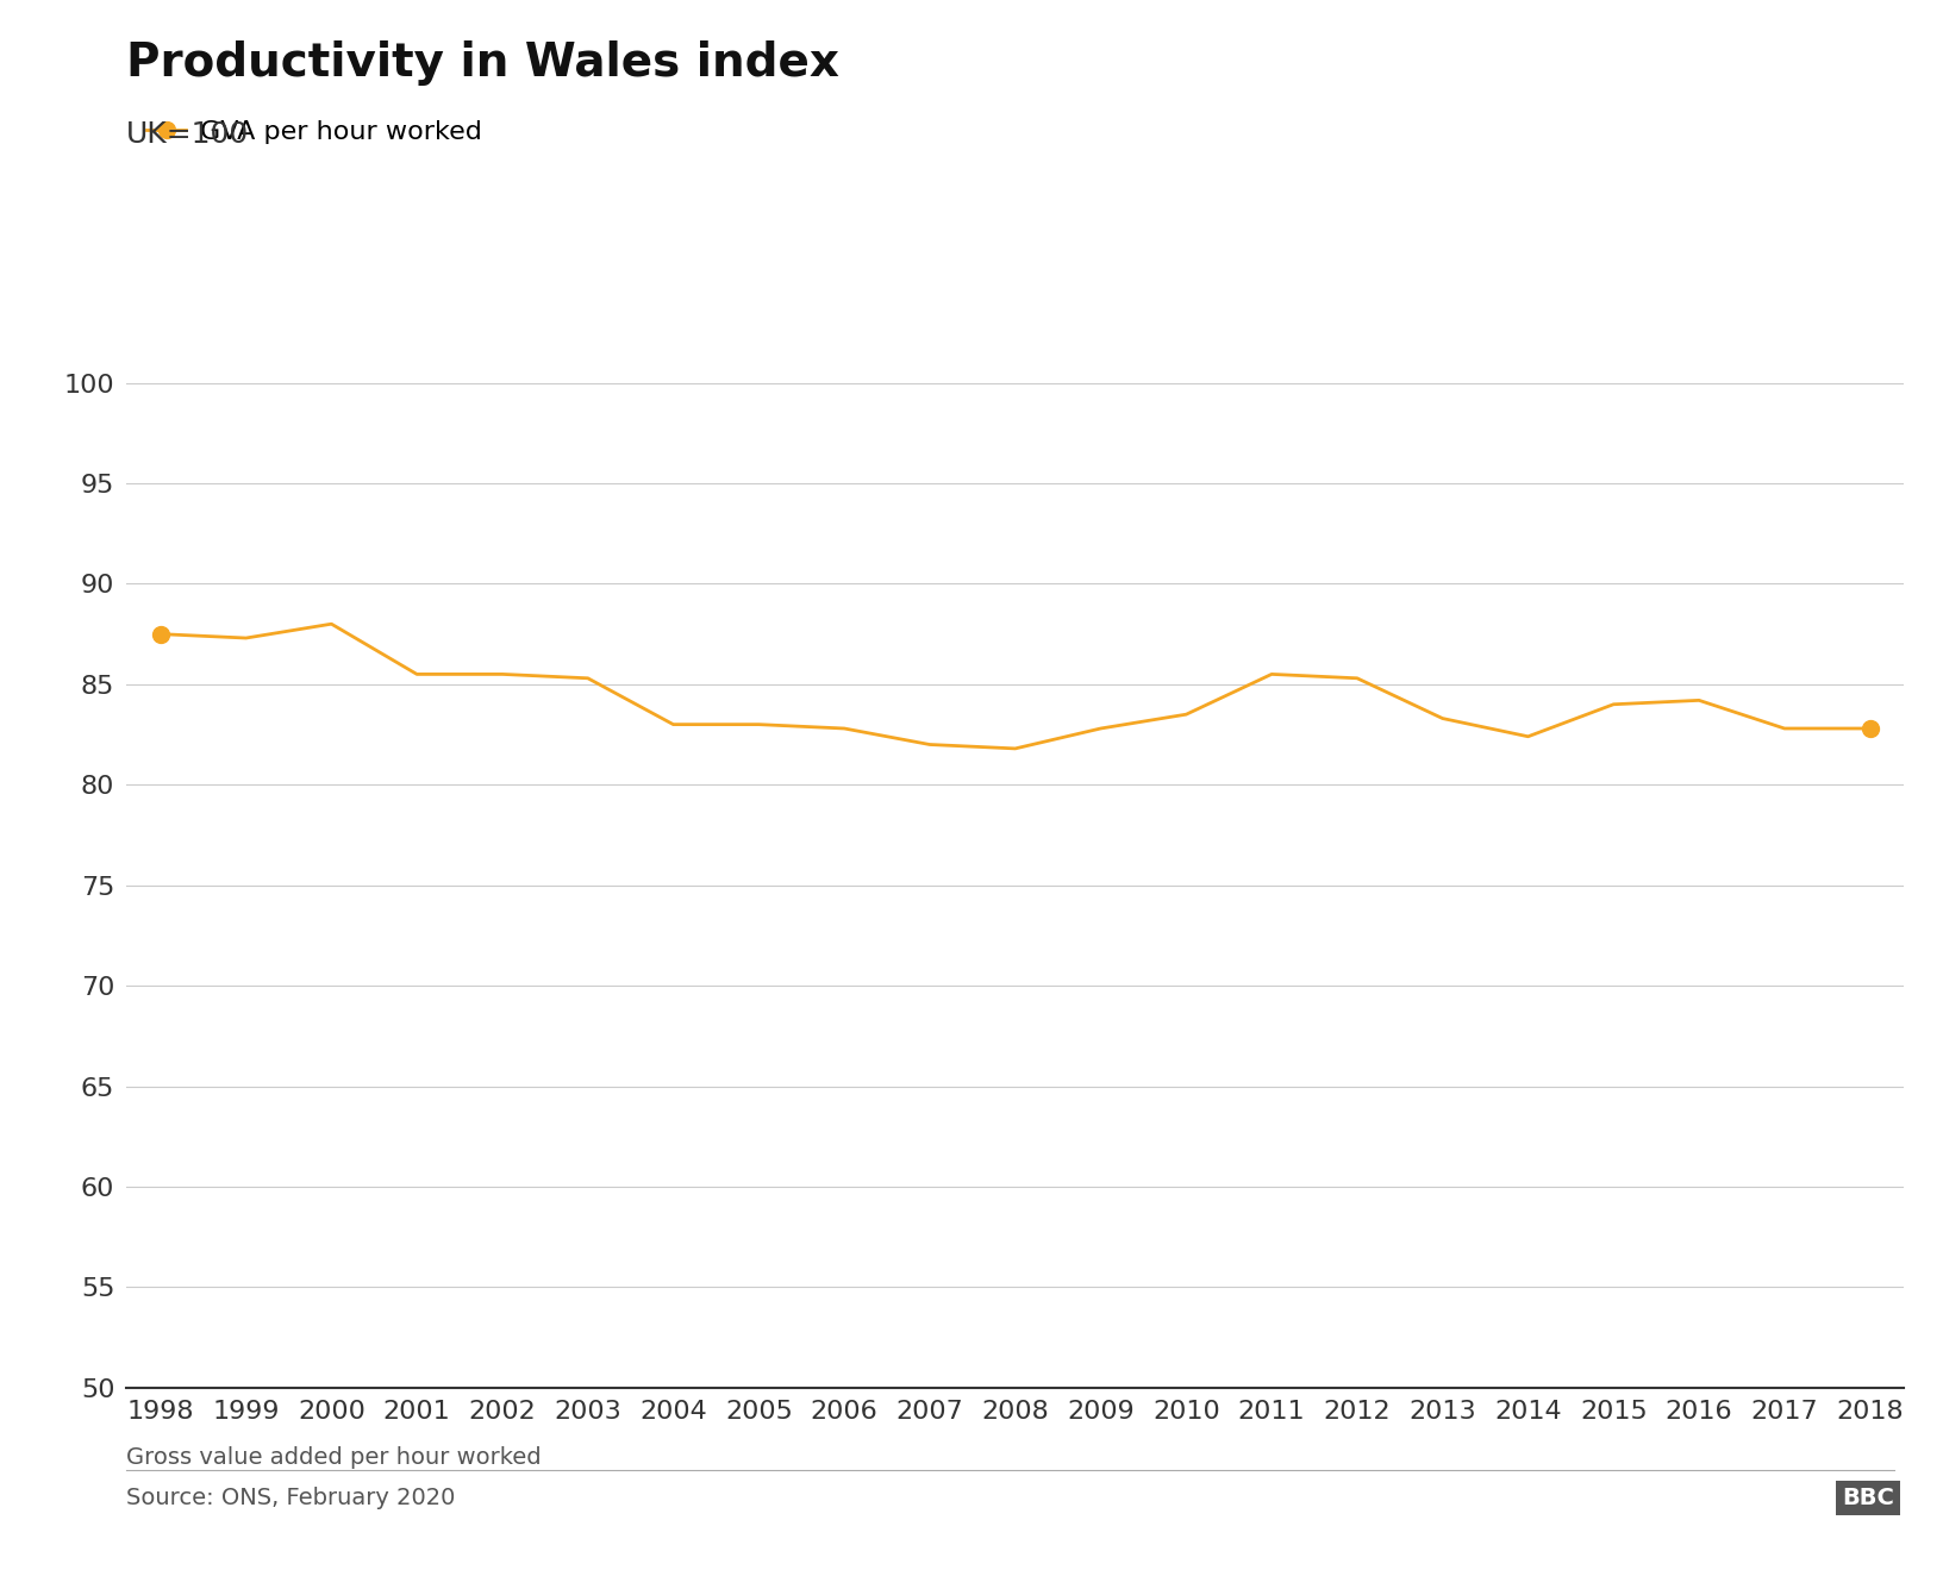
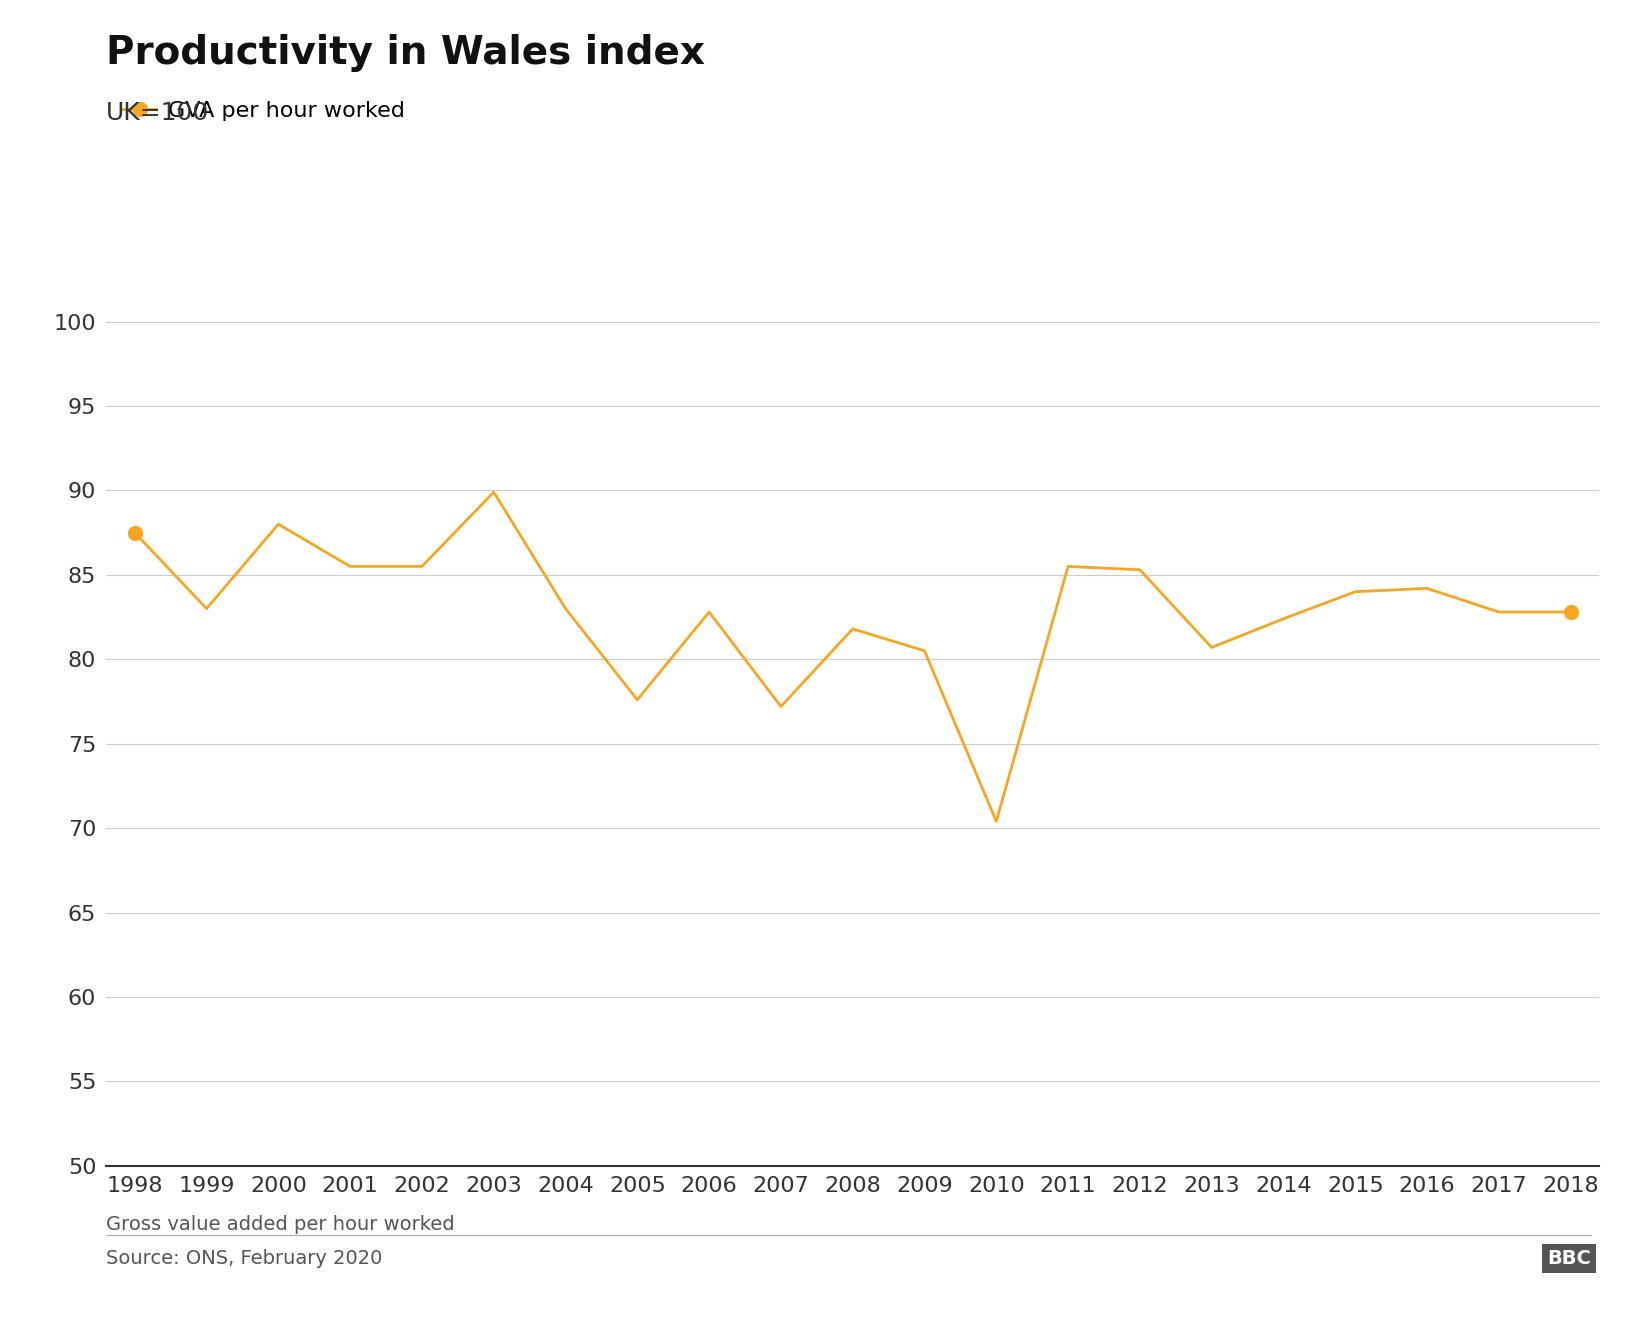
1999: 87.3 -> 83.0
2003: 85.3 -> 89.9
2005: 83.0 -> 77.6
2007: 82.0 -> 77.2
2009: 82.8 -> 80.5
2010: 83.5 -> 70.4
2013: 83.3 -> 80.7
